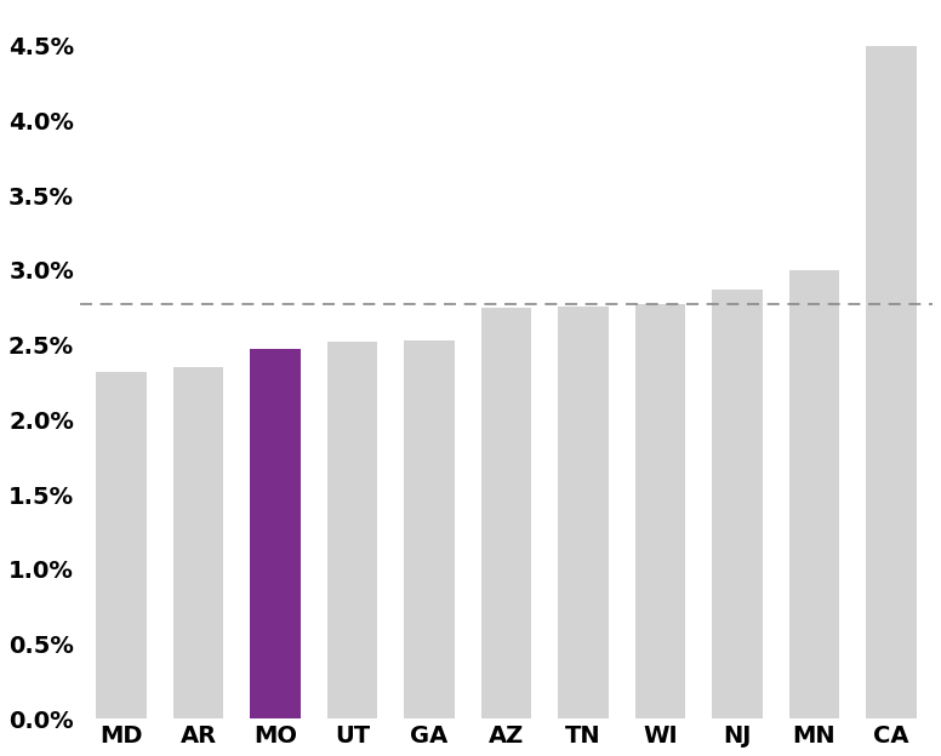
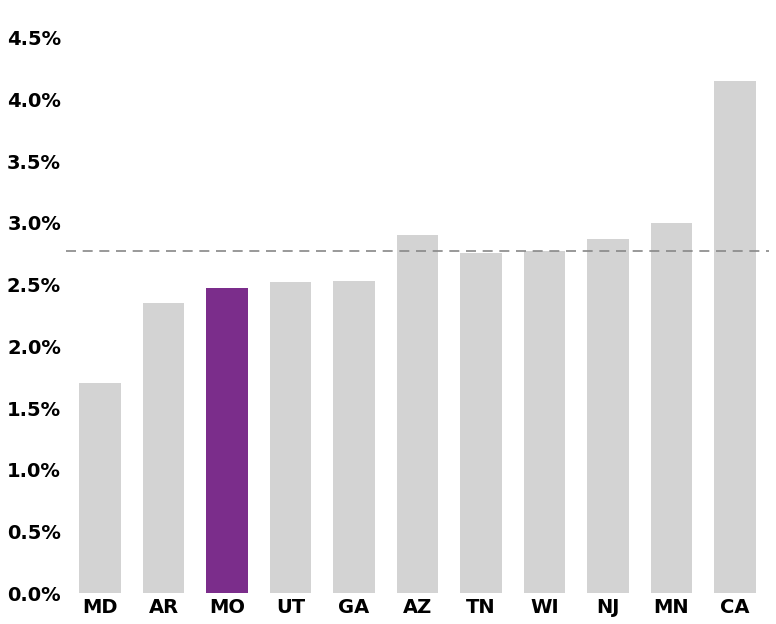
MD: 2.32% -> 1.70%
AZ: 2.75% -> 2.90%
CA: 4.50% -> 4.15%
